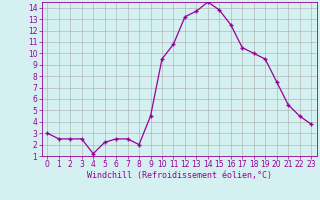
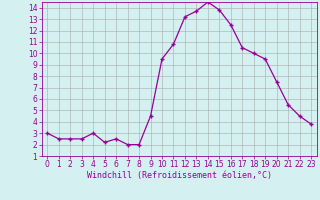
4: 1.2 -> 3.0
7: 2.5 -> 2.0
